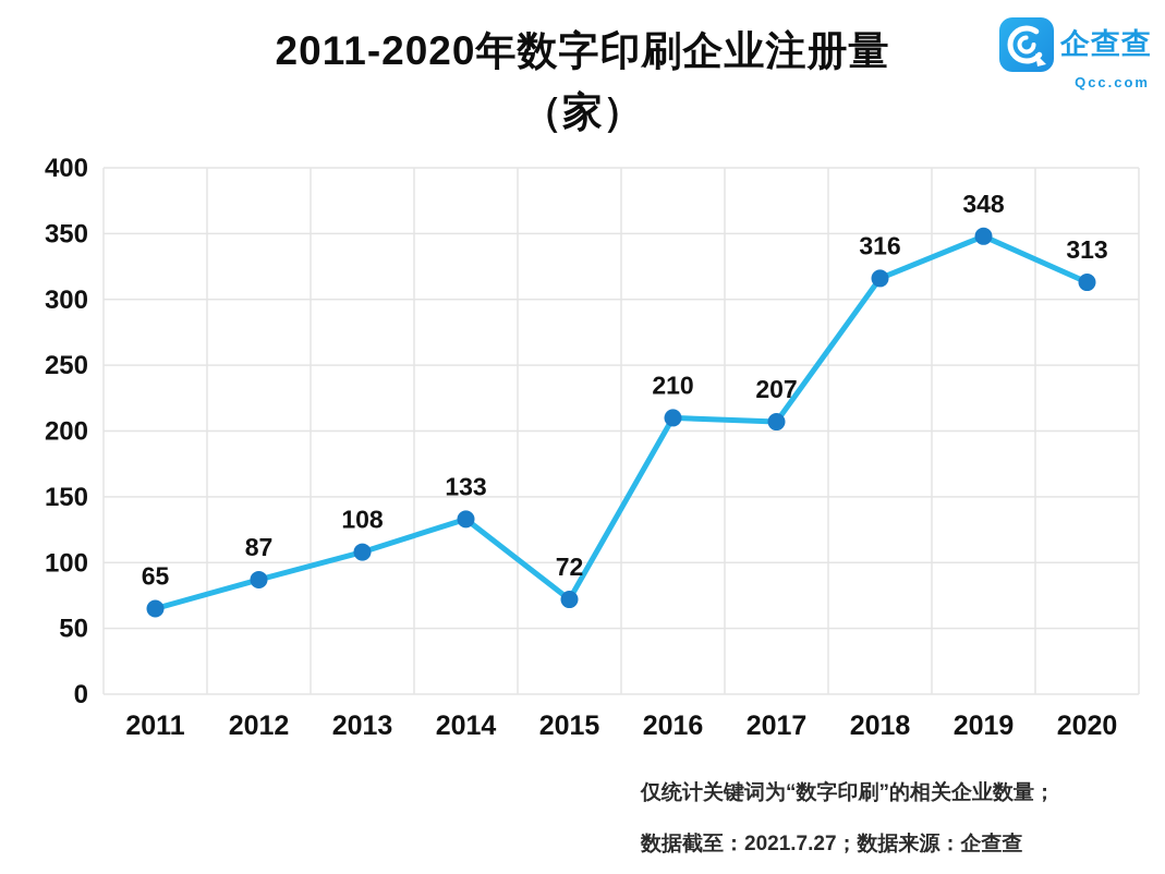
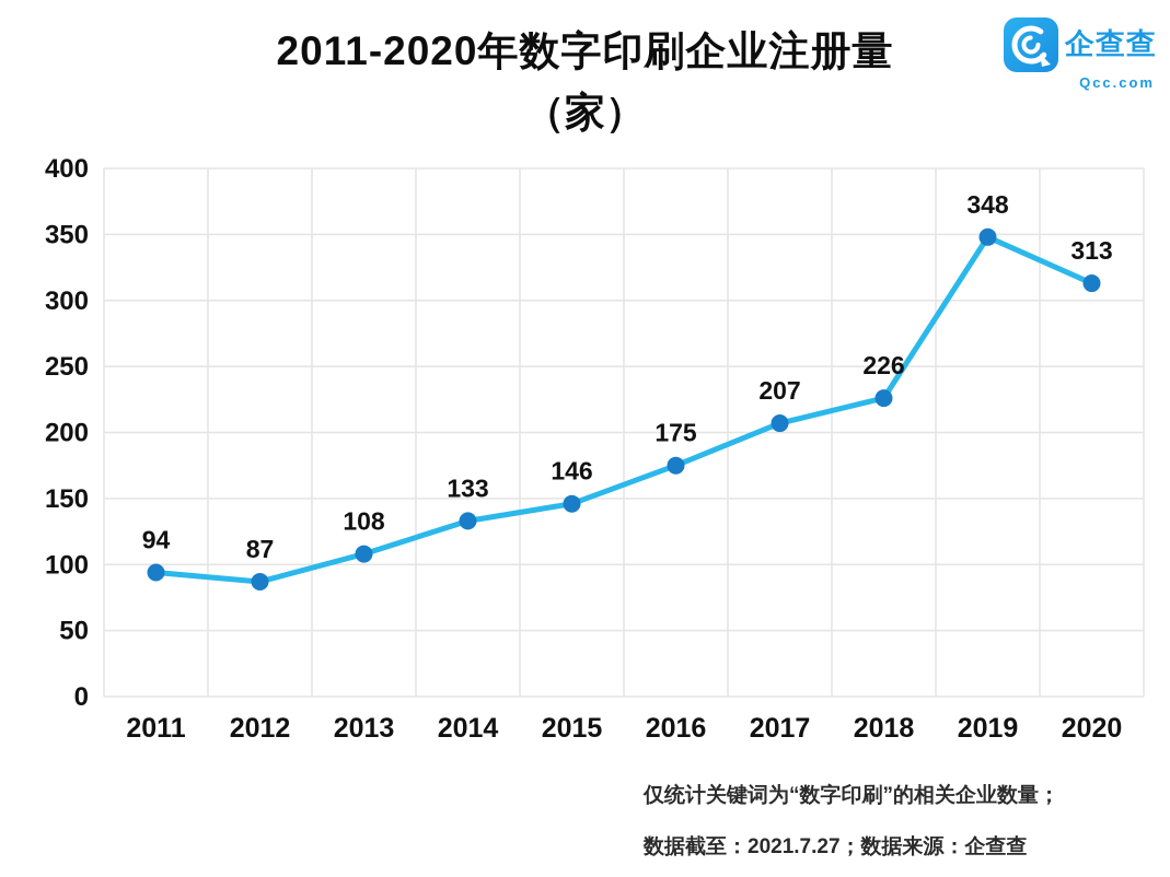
2011: 65 -> 94
2015: 72 -> 146
2016: 210 -> 175
2018: 316 -> 226
